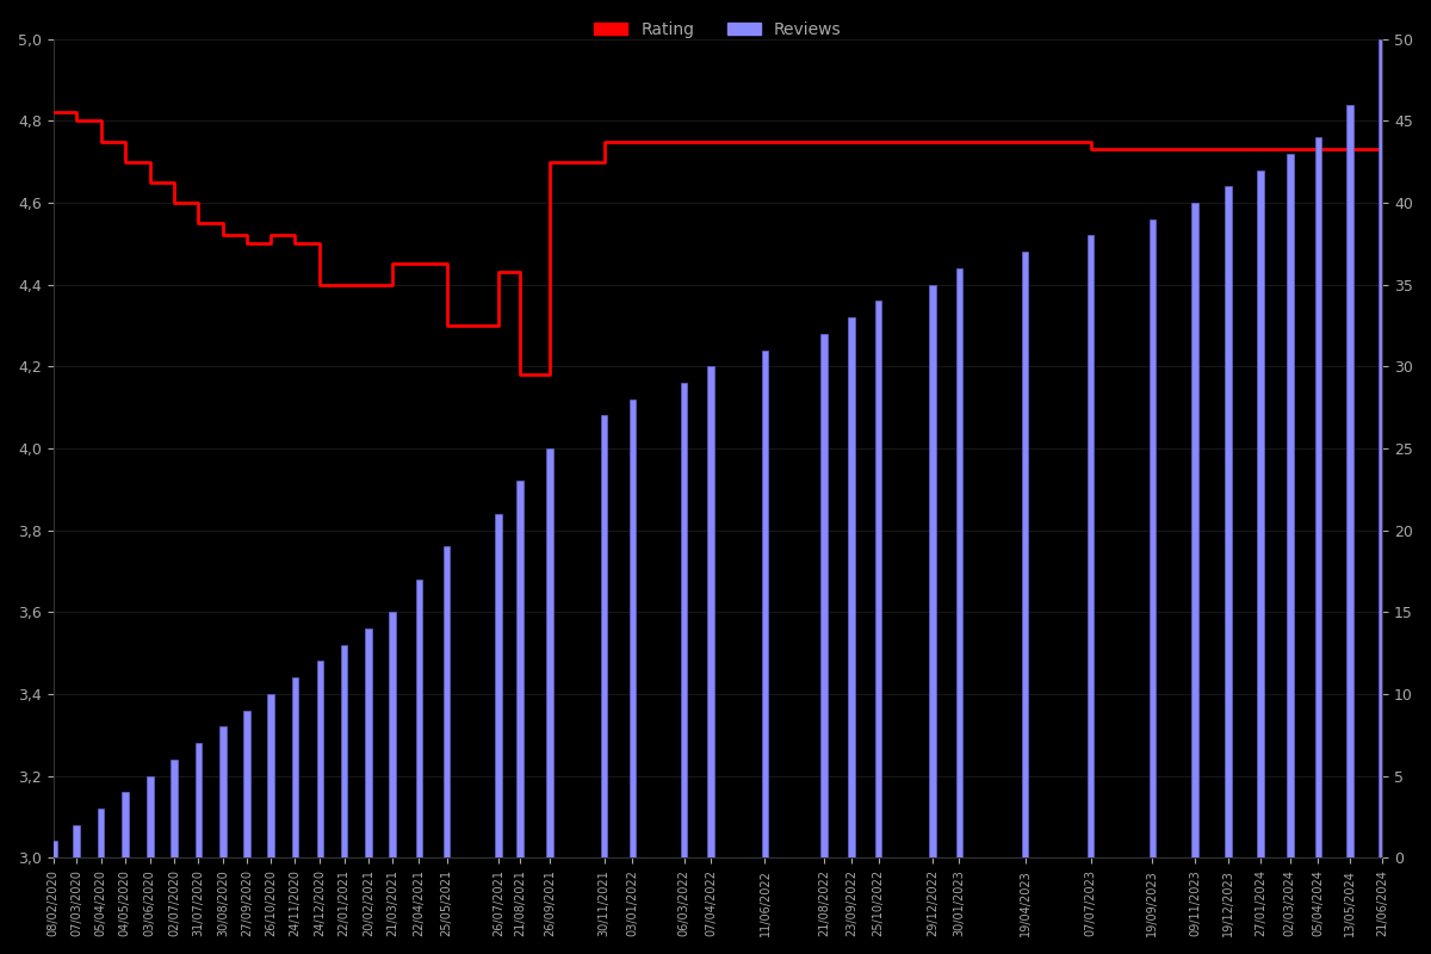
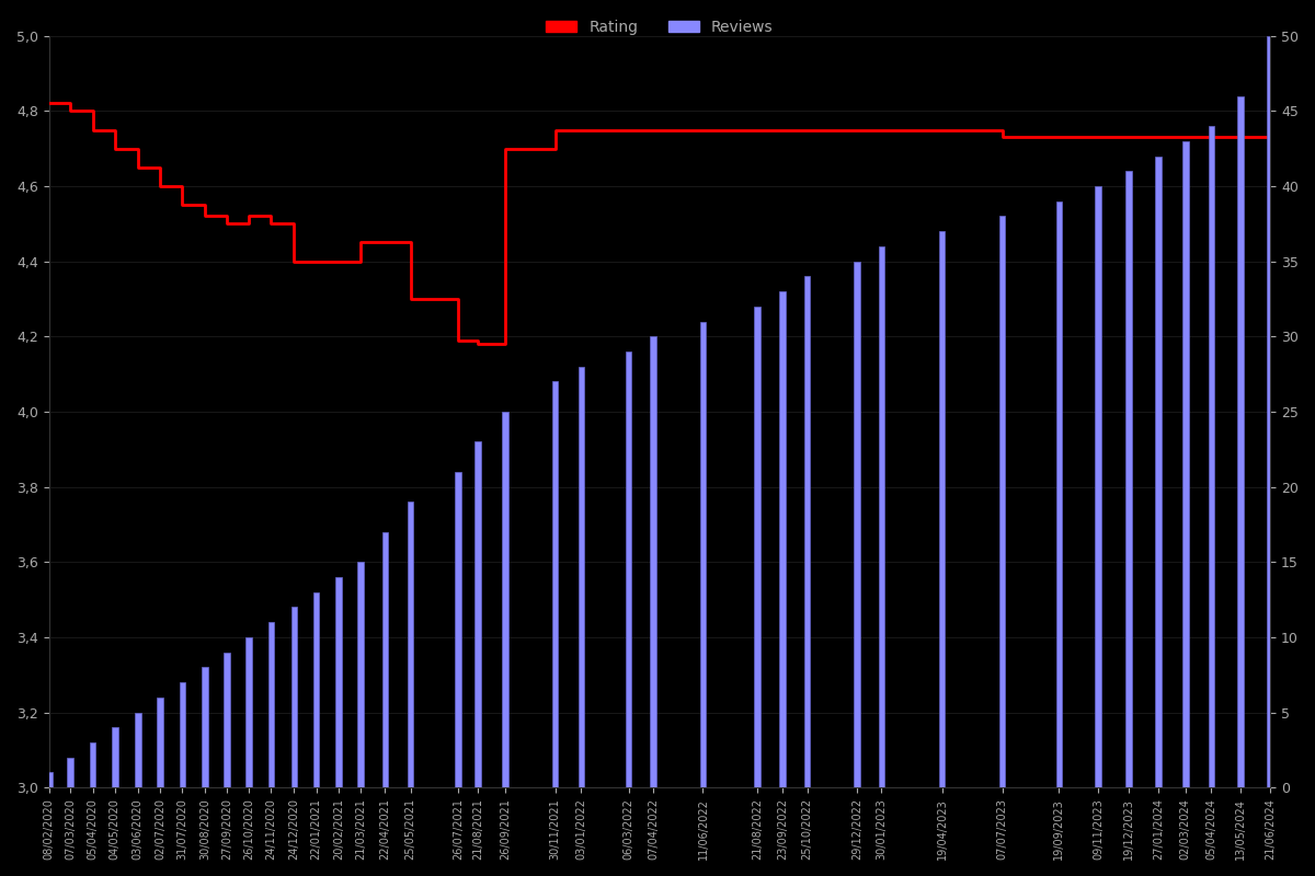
Rating/26/07/2021: 4,43 -> 4,19
